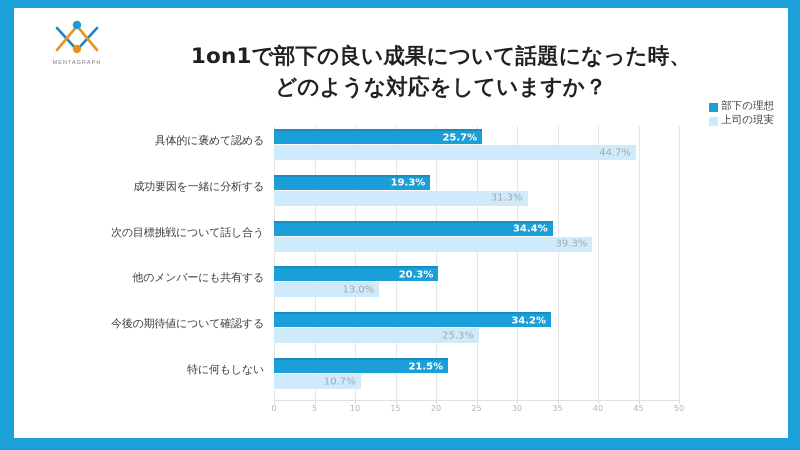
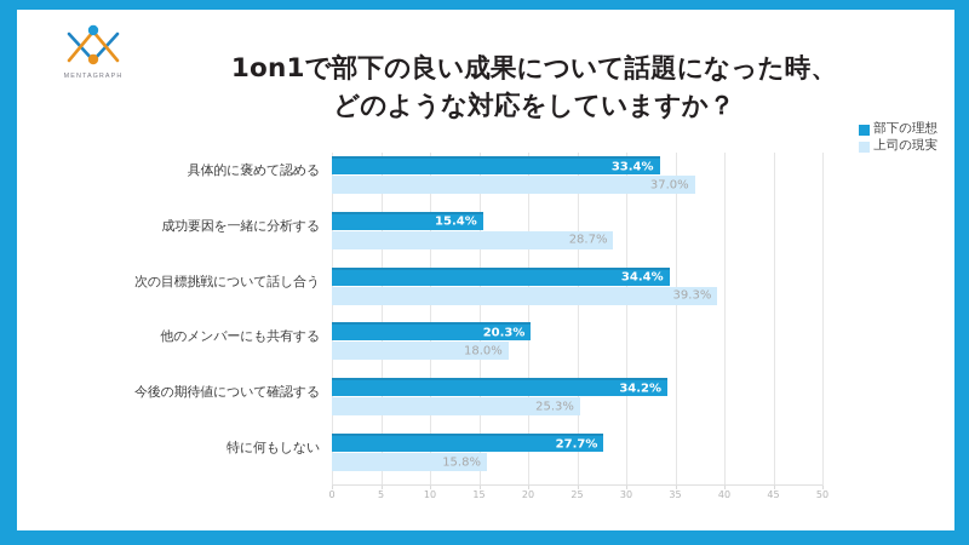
部下の理想/具体的に褒めて認める: 25.7% -> 33.4%
上司の現実/具体的に褒めて認める: 44.7% -> 37.0%
部下の理想/成功要因を一緒に分析する: 19.3% -> 15.4%
上司の現実/成功要因を一緒に分析する: 31.3% -> 28.7%
上司の現実/他のメンバーにも共有する: 13.0% -> 18.0%
部下の理想/特に何もしない: 21.5% -> 27.7%
上司の現実/特に何もしない: 10.7% -> 15.8%
